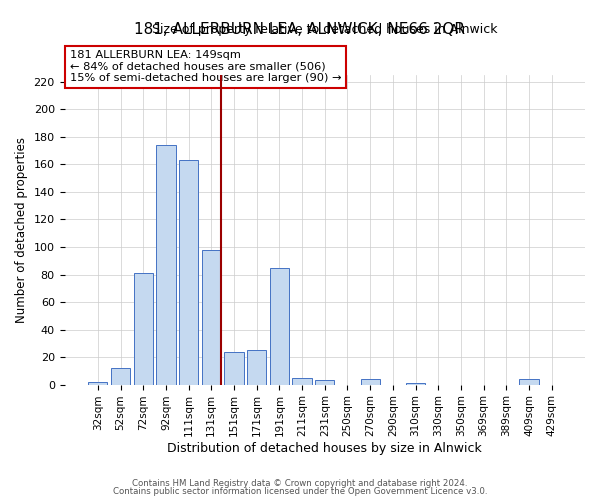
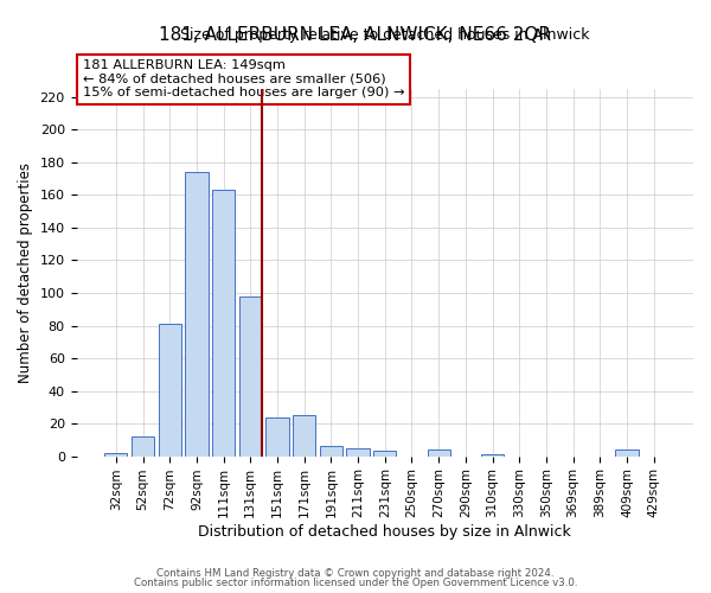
191sqm: 85 -> 6
